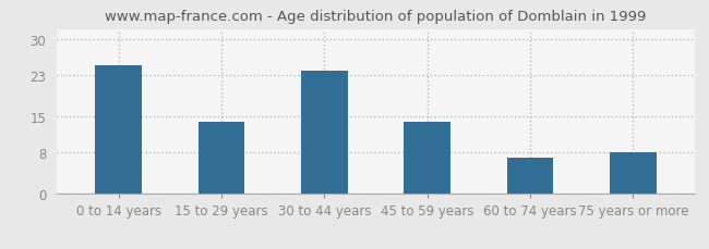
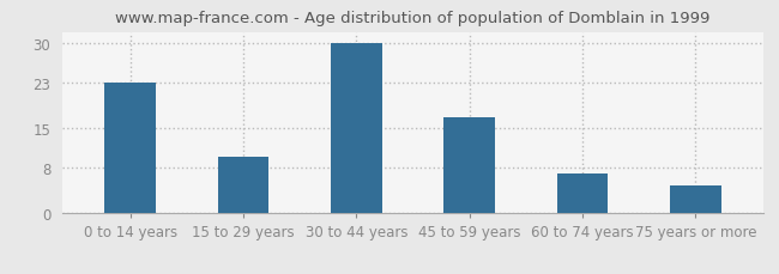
0 to 14 years: 25 -> 23
15 to 29 years: 14 -> 10
30 to 44 years: 24 -> 30
45 to 59 years: 14 -> 17
75 years or more: 8 -> 5
